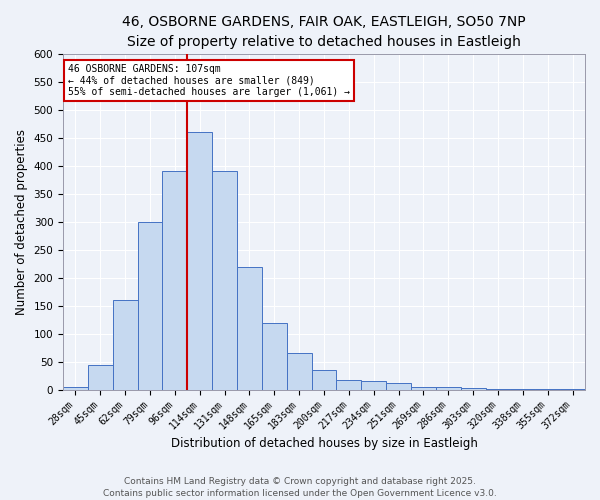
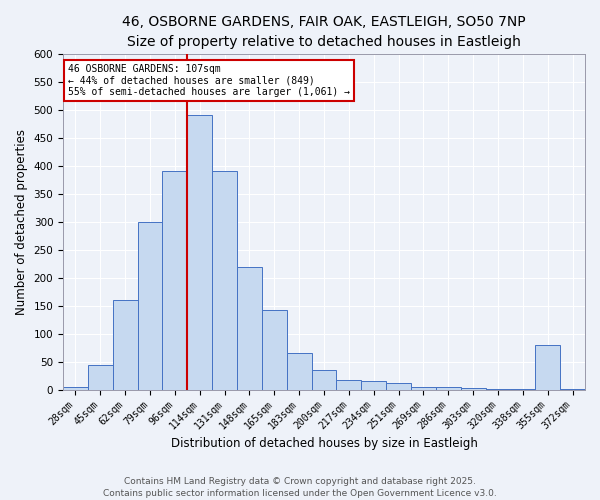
114sqm: 460 -> 490
165sqm: 120 -> 142
355sqm: 1 -> 80
